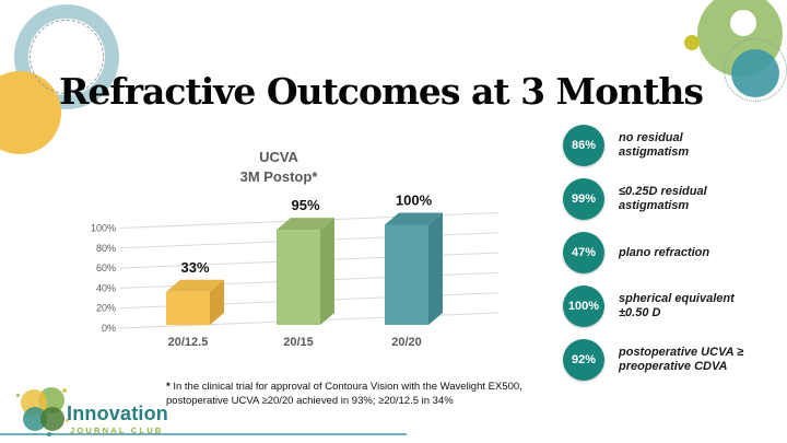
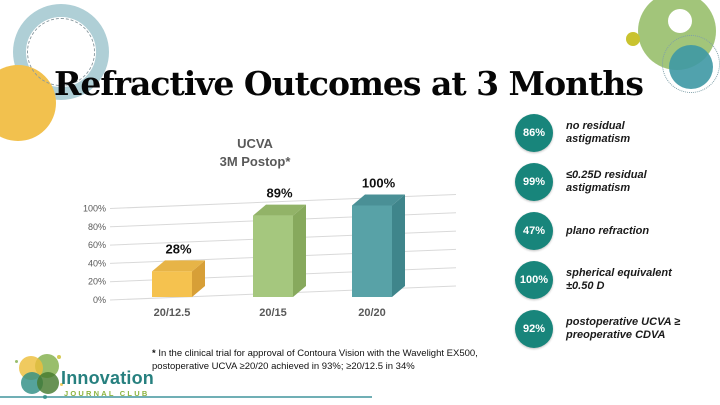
20/12.5: 33% -> 28%
20/15: 95% -> 89%
